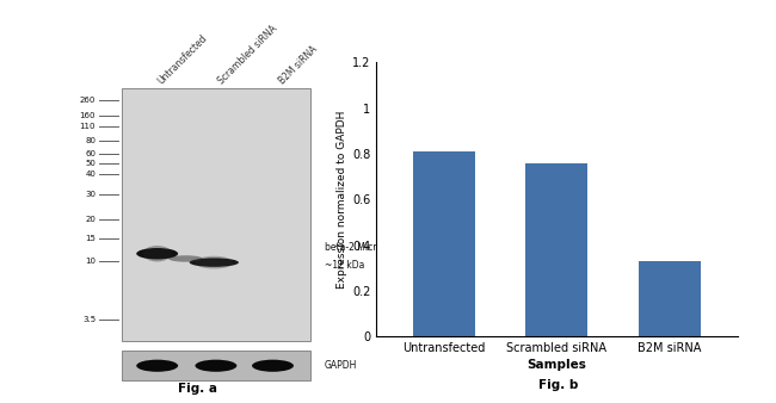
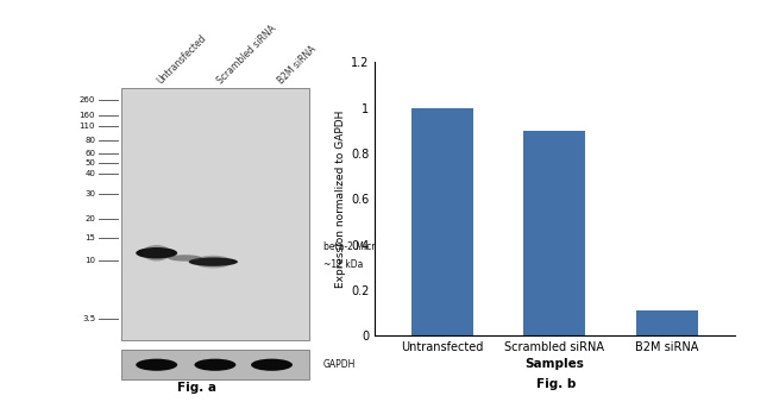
Untransfected: 0.81 -> 1.00
Scrambled siRNA: 0.76 -> 0.90
B2M siRNA: 0.33 -> 0.11
